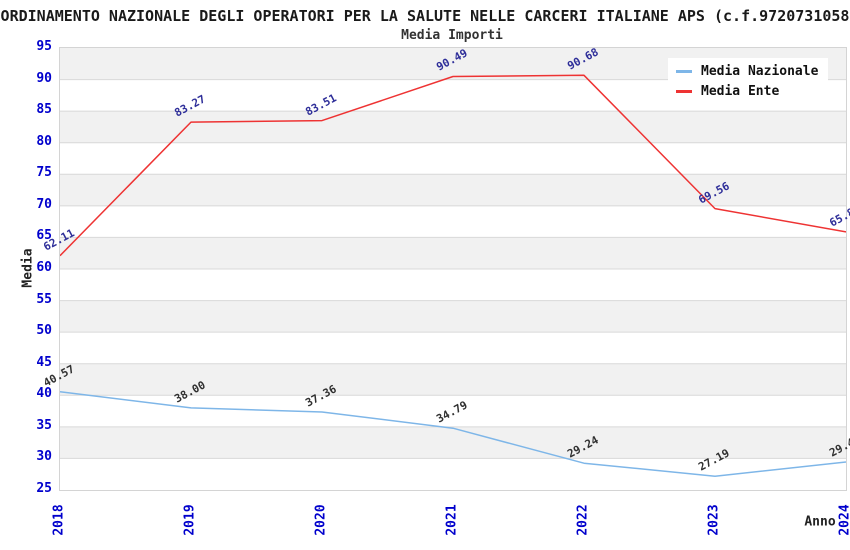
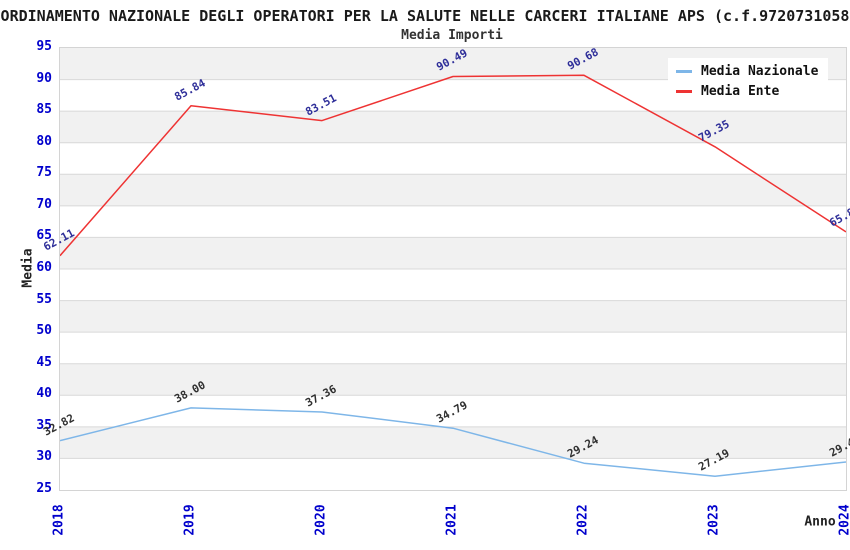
Media Nazionale/2018: 40.57 -> 32.82
Media Ente/2019: 83.27 -> 85.84
Media Ente/2023: 69.56 -> 79.35
